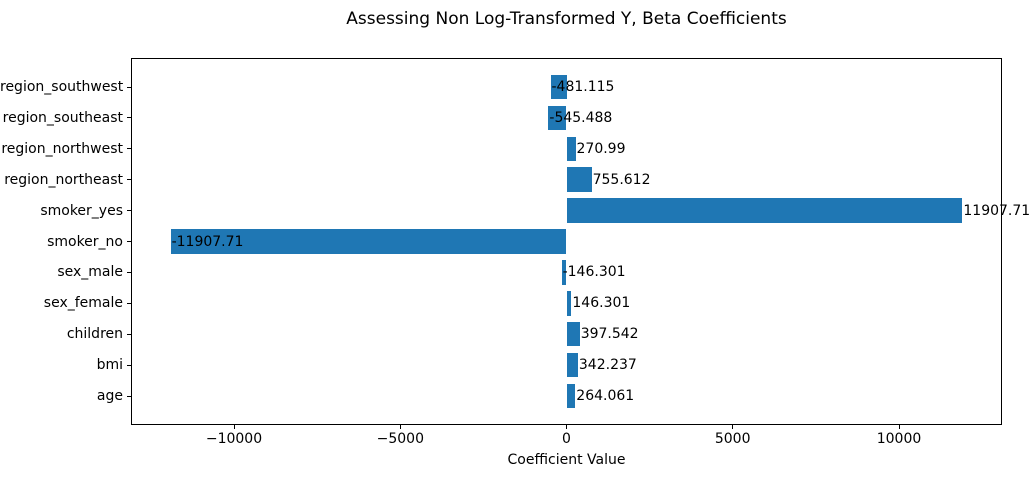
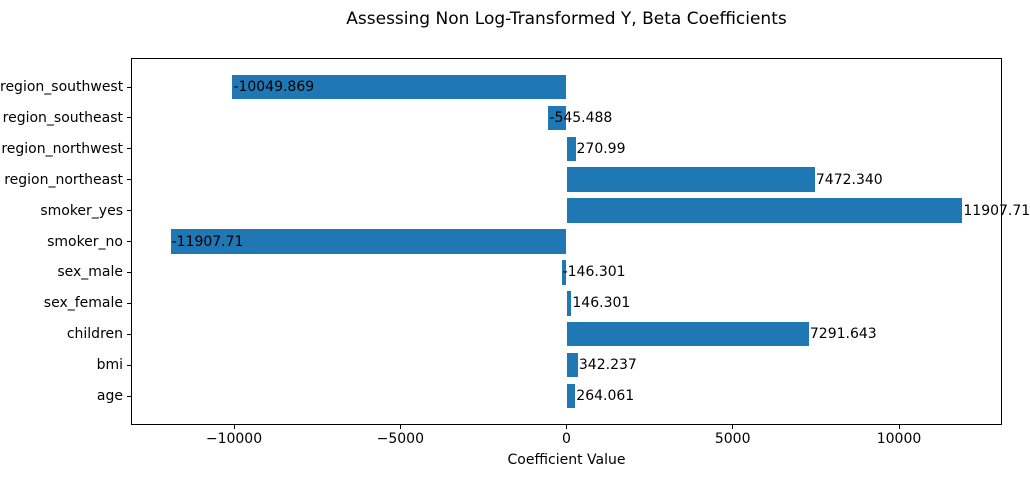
region_southwest: -481.115 -> -10049.869
region_northeast: 755.612 -> 7472.340
children: 397.542 -> 7291.643
